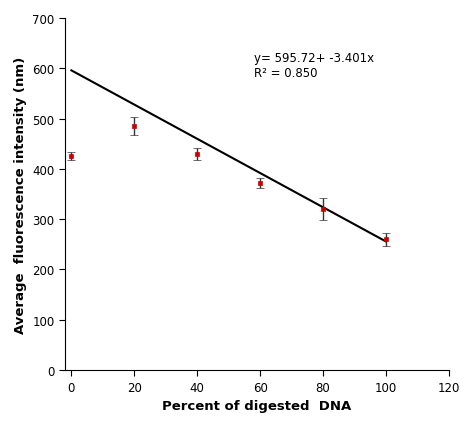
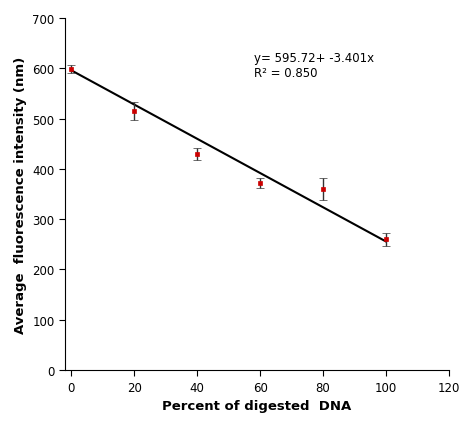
0: 426 -> 598
20: 486 -> 515
80: 320 -> 360
